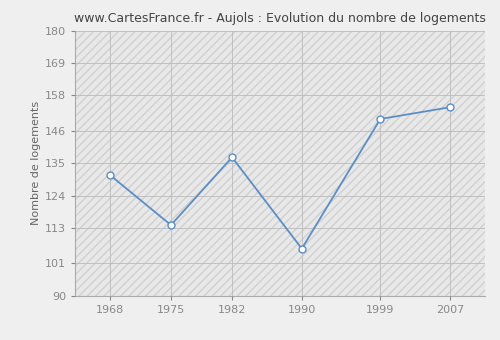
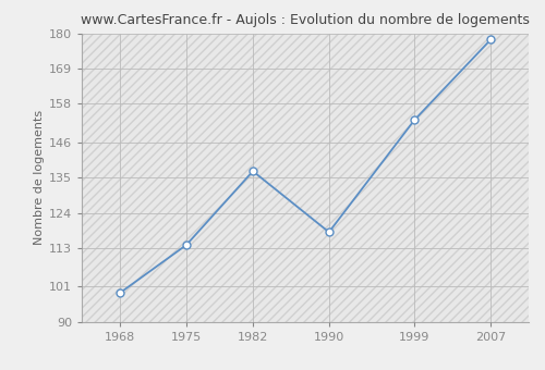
1968: 131 -> 99
1990: 106 -> 118
1999: 150 -> 153
2007: 154 -> 178
